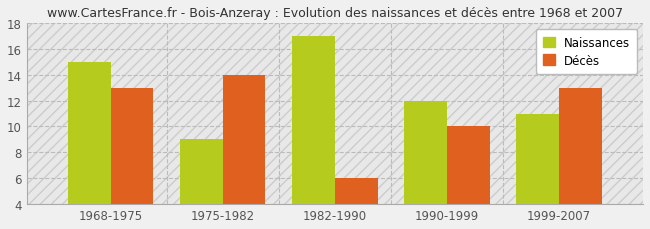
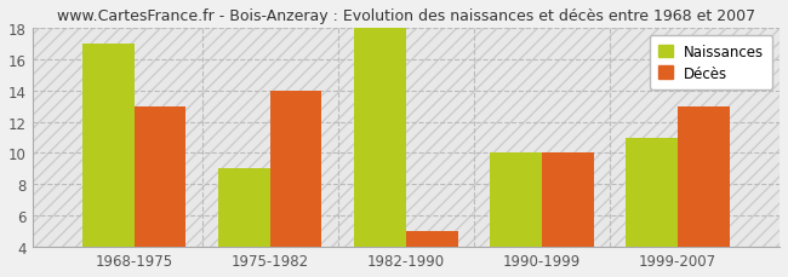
Naissances/1968-1975: 15 -> 17
Naissances/1982-1990: 17 -> 18
Décès/1982-1990: 6 -> 5
Naissances/1990-1999: 12 -> 10
